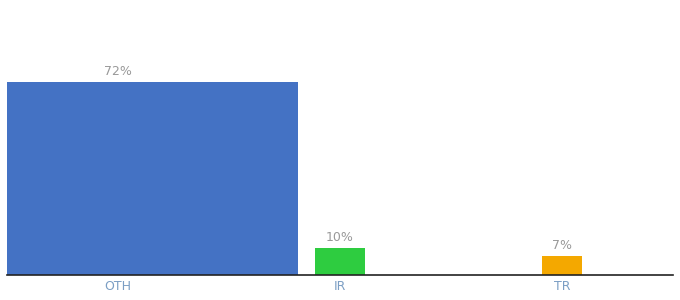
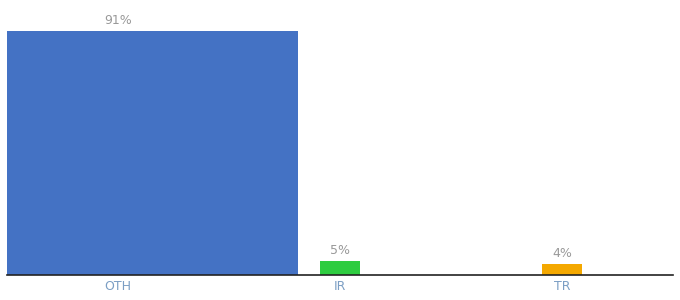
OTH: 72% -> 91%
IR: 10% -> 5%
TR: 7% -> 4%
